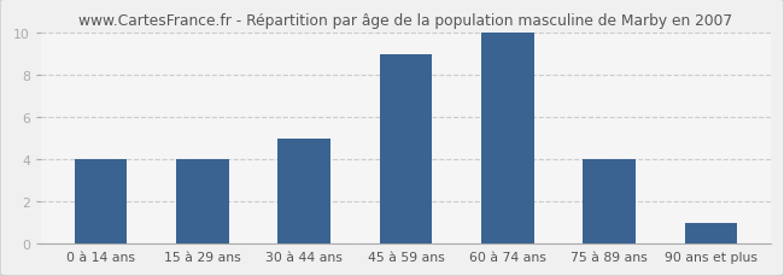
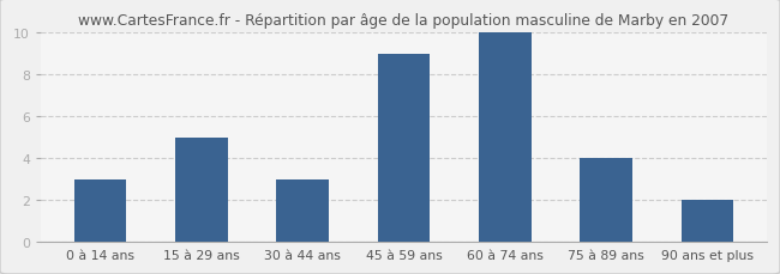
0 à 14 ans: 4 -> 3
15 à 29 ans: 4 -> 5
30 à 44 ans: 5 -> 3
90 ans et plus: 1 -> 2
